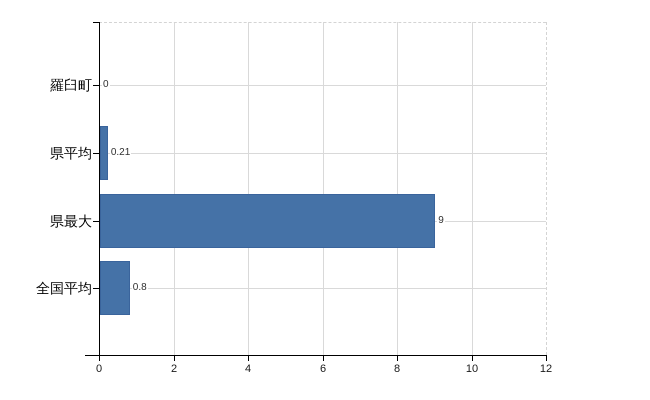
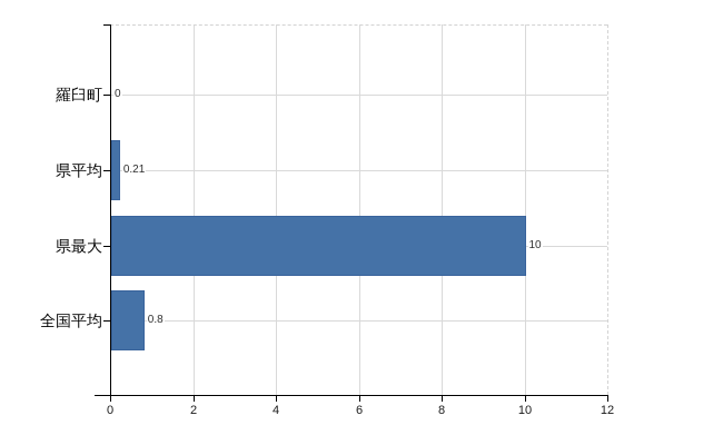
県最大: 9 -> 10
